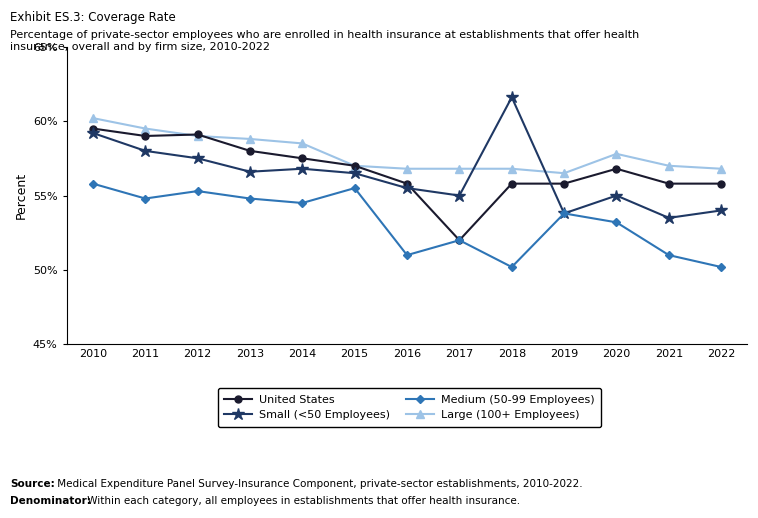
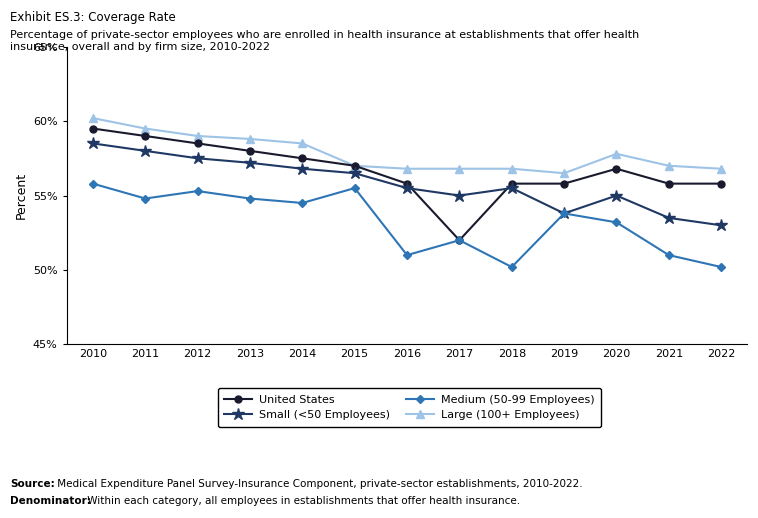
Small (<50 Employees)/2010: 59.2% -> 58.5%
United States/2012: 59.1% -> 58.5%
Small (<50 Employees)/2013: 56.6% -> 57.2%
Small (<50 Employees)/2018: 61.6% -> 55.5%
Small (<50 Employees)/2022: 54.0% -> 53.0%
